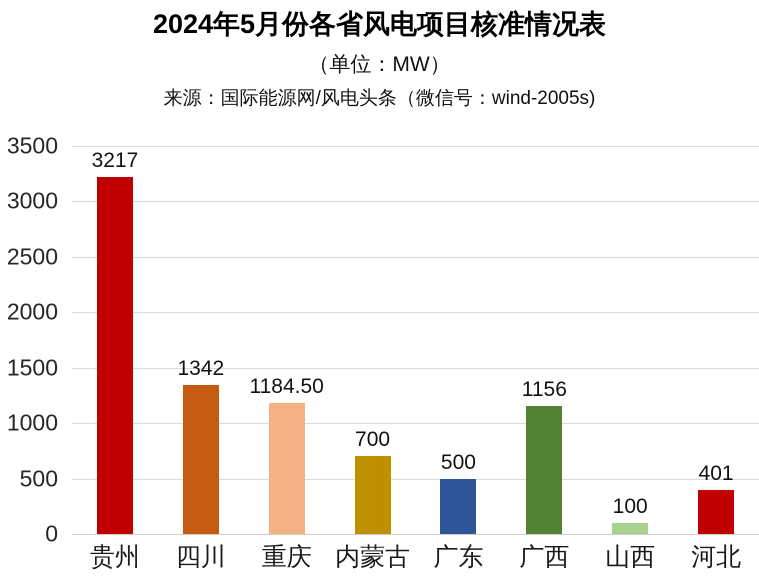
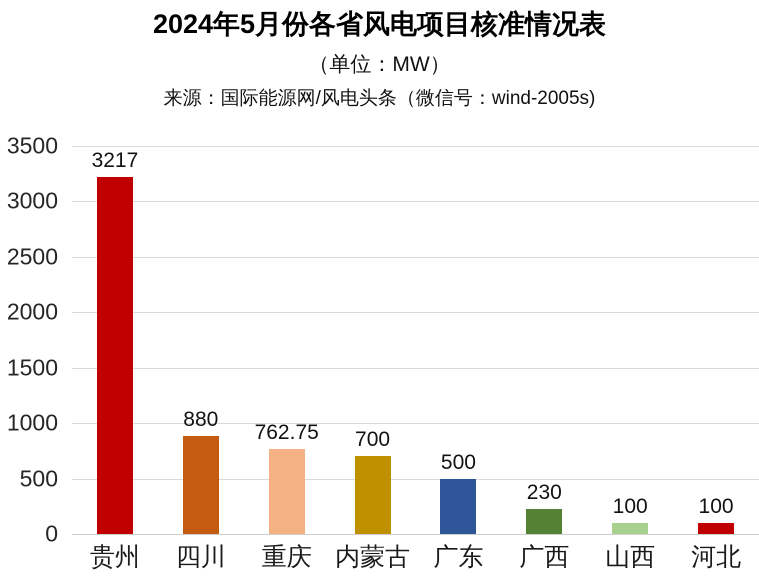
四川: 1342 -> 880
重庆: 1184.50 -> 762.75
广西: 1156 -> 230
河北: 401 -> 100
